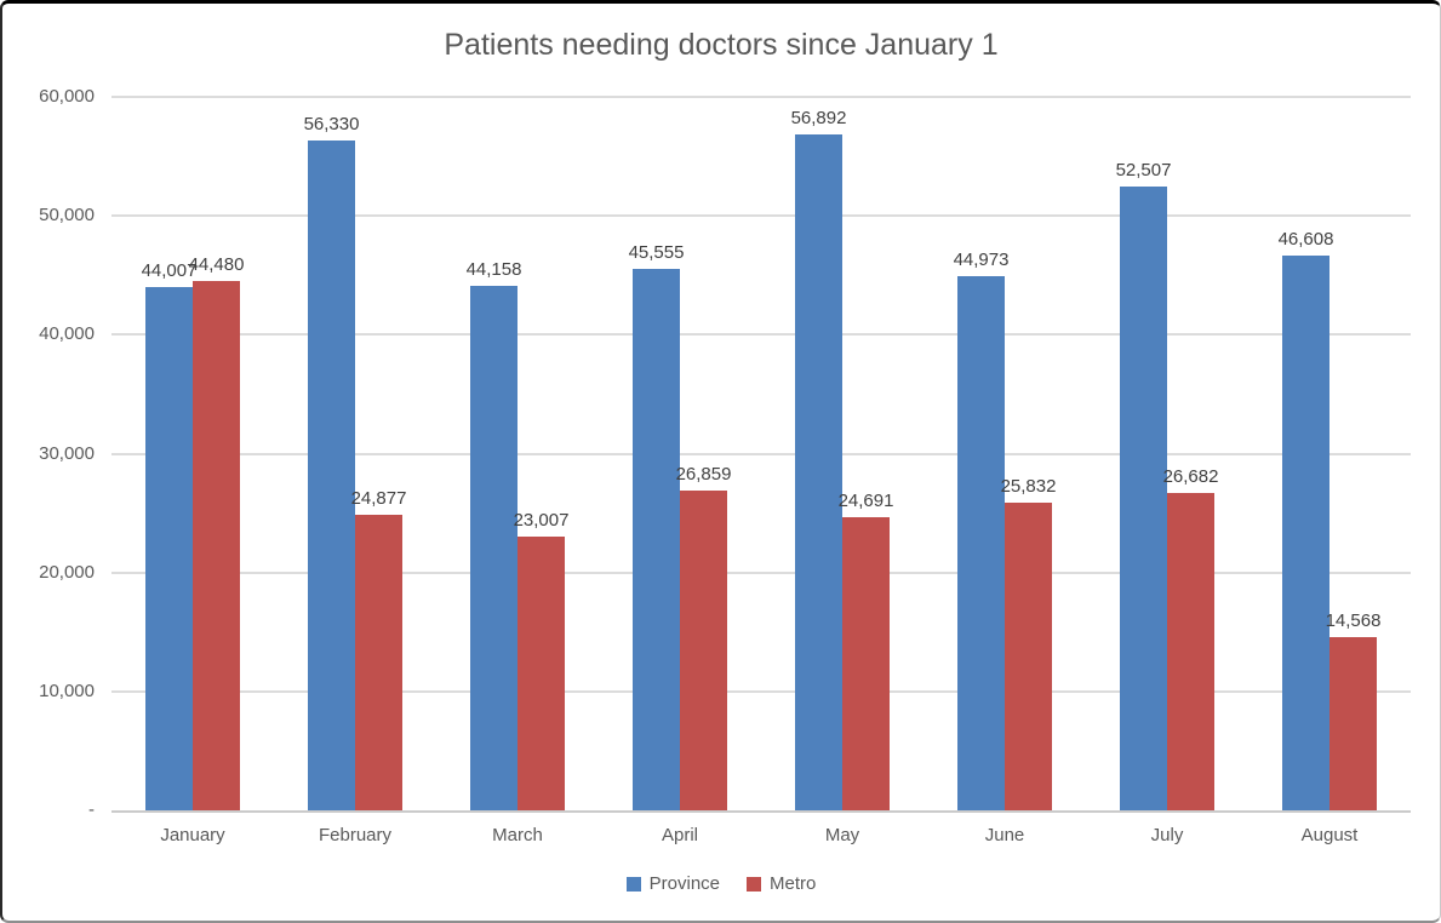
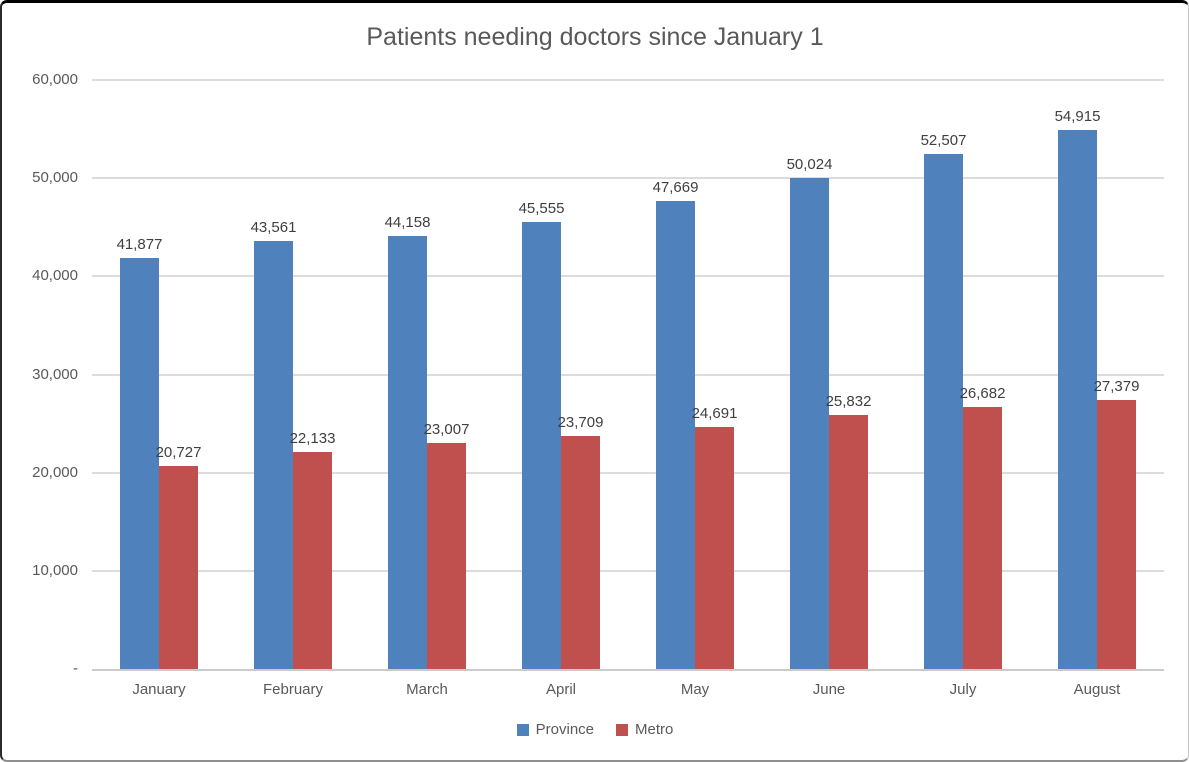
Province/January: 44,007 -> 41,877
Metro/January: 44,480 -> 20,727
Province/February: 56,330 -> 43,561
Metro/February: 24,877 -> 22,133
Metro/April: 26,859 -> 23,709
Province/May: 56,892 -> 47,669
Province/June: 44,973 -> 50,024
Province/August: 46,608 -> 54,915
Metro/August: 14,568 -> 27,379
